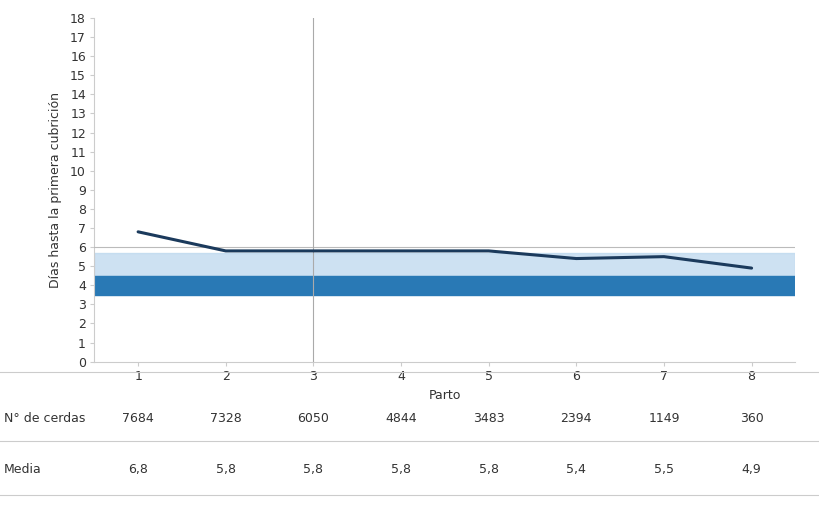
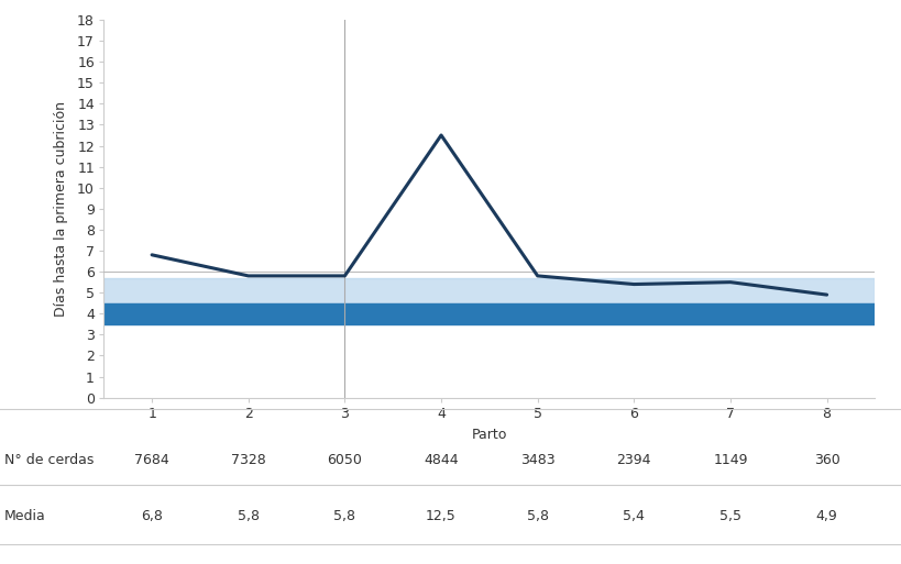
4: 5,8 -> 12,5
